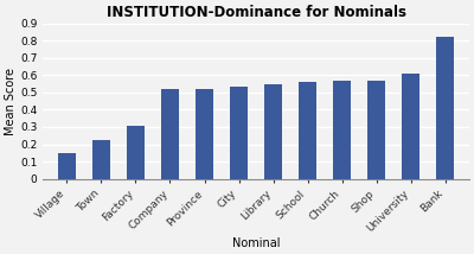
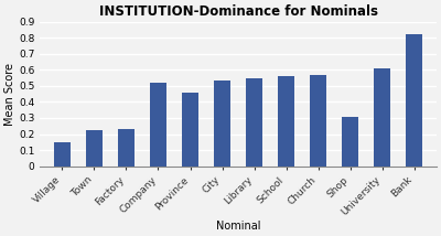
Factory: 0.30 -> 0.23
Province: 0.52 -> 0.46
Shop: 0.57 -> 0.31
